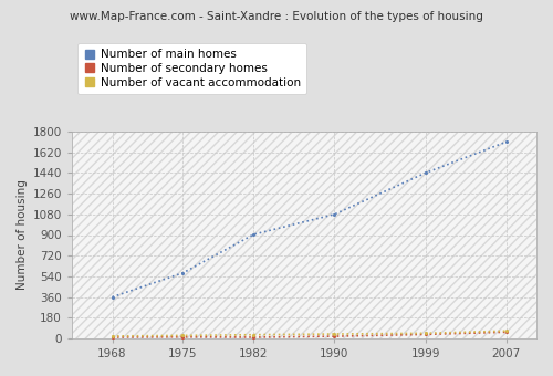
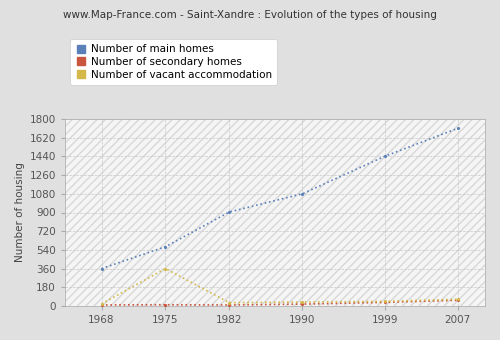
Number of vacant accommodation/1975: 20 -> 360
